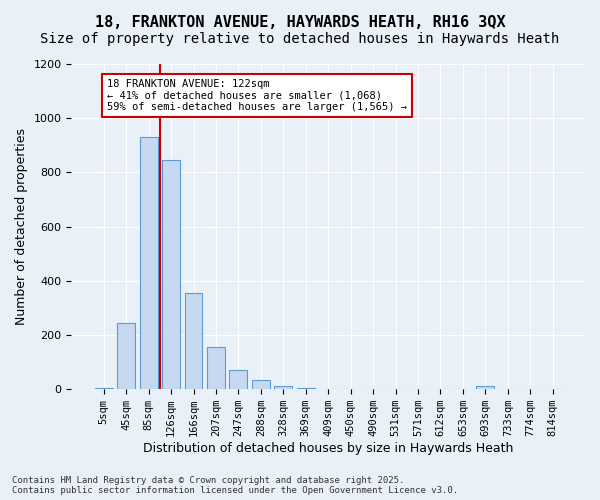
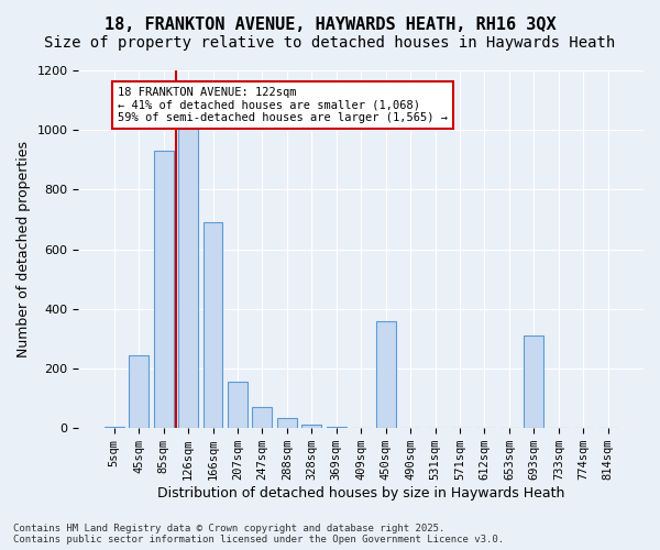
126sqm: 845 -> 1010
166sqm: 355 -> 690
450sqm: 1 -> 360
693sqm: 13 -> 310
